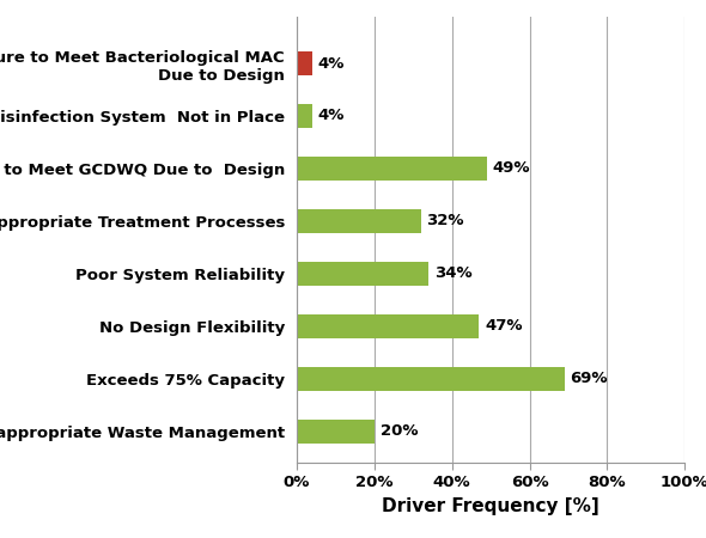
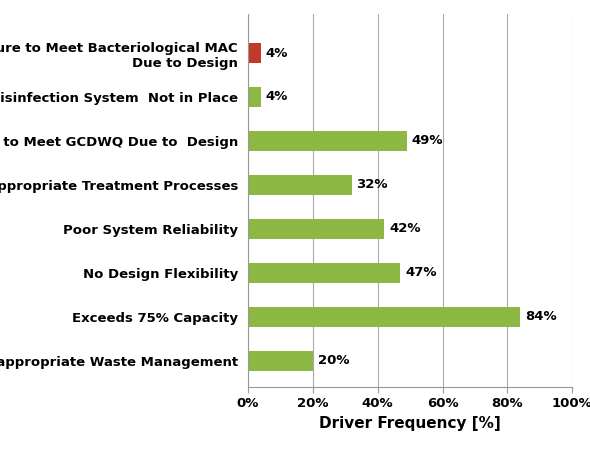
Poor System Reliability: 34% -> 42%
Exceeds 75% Capacity: 69% -> 84%
